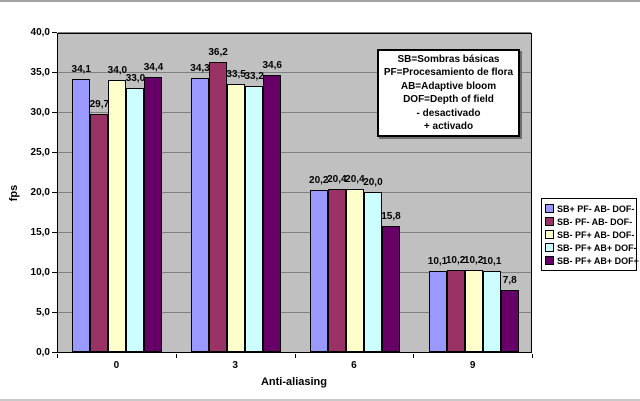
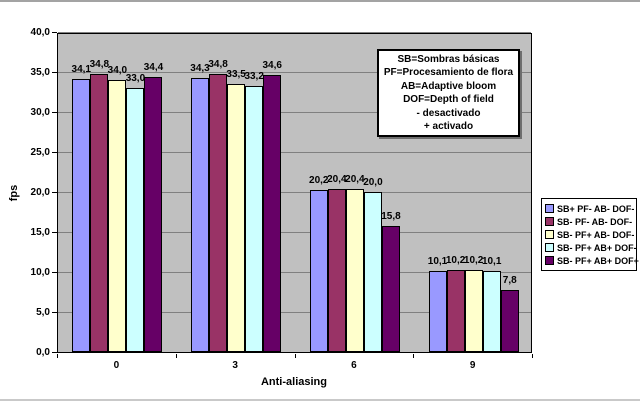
SB- PF- AB- DOF-/0: 29,7 -> 34,8
SB- PF- AB- DOF-/3: 36,2 -> 34,8
